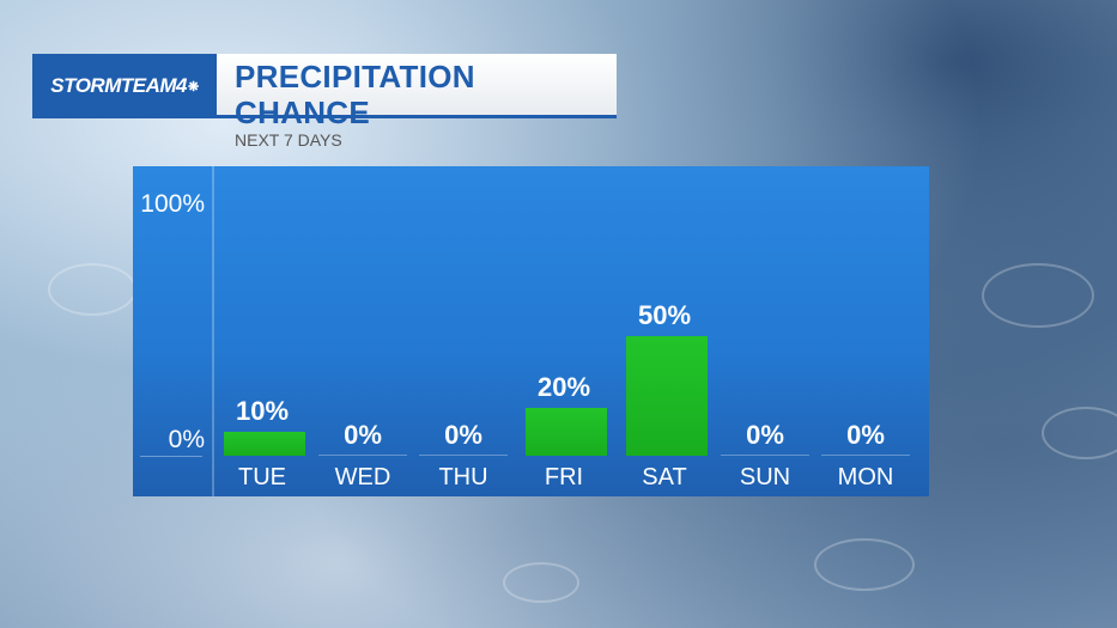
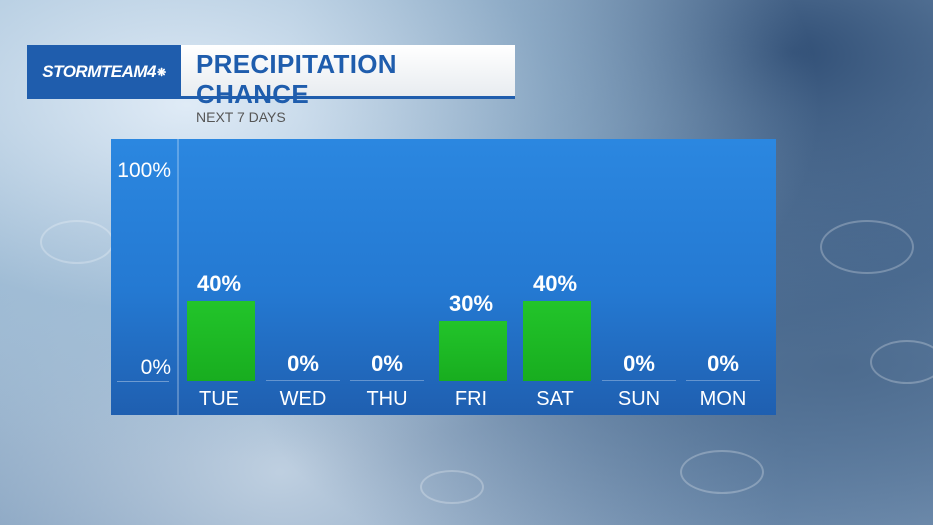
TUE: 10% -> 40%
FRI: 20% -> 30%
SAT: 50% -> 40%
